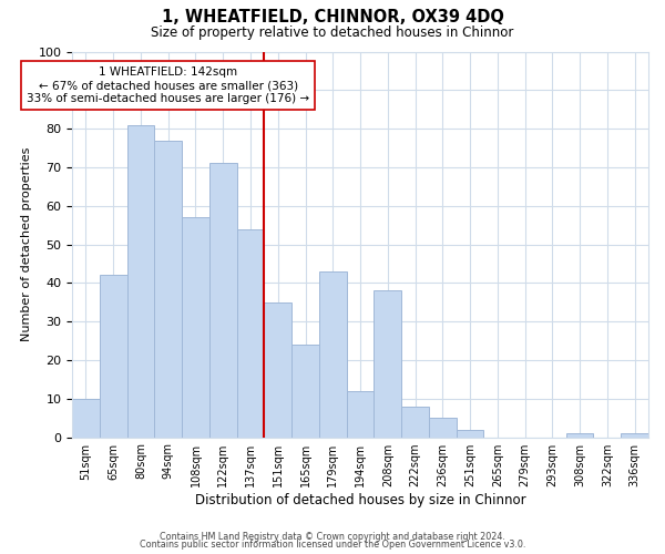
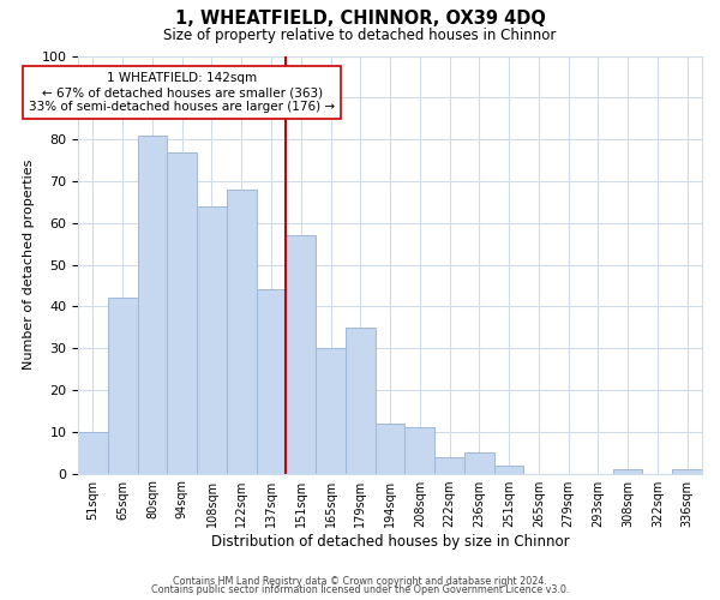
108sqm: 57 -> 64
122sqm: 71 -> 68
137sqm: 54 -> 44
151sqm: 35 -> 57
165sqm: 24 -> 30
179sqm: 43 -> 35
208sqm: 38 -> 11
222sqm: 8 -> 4
